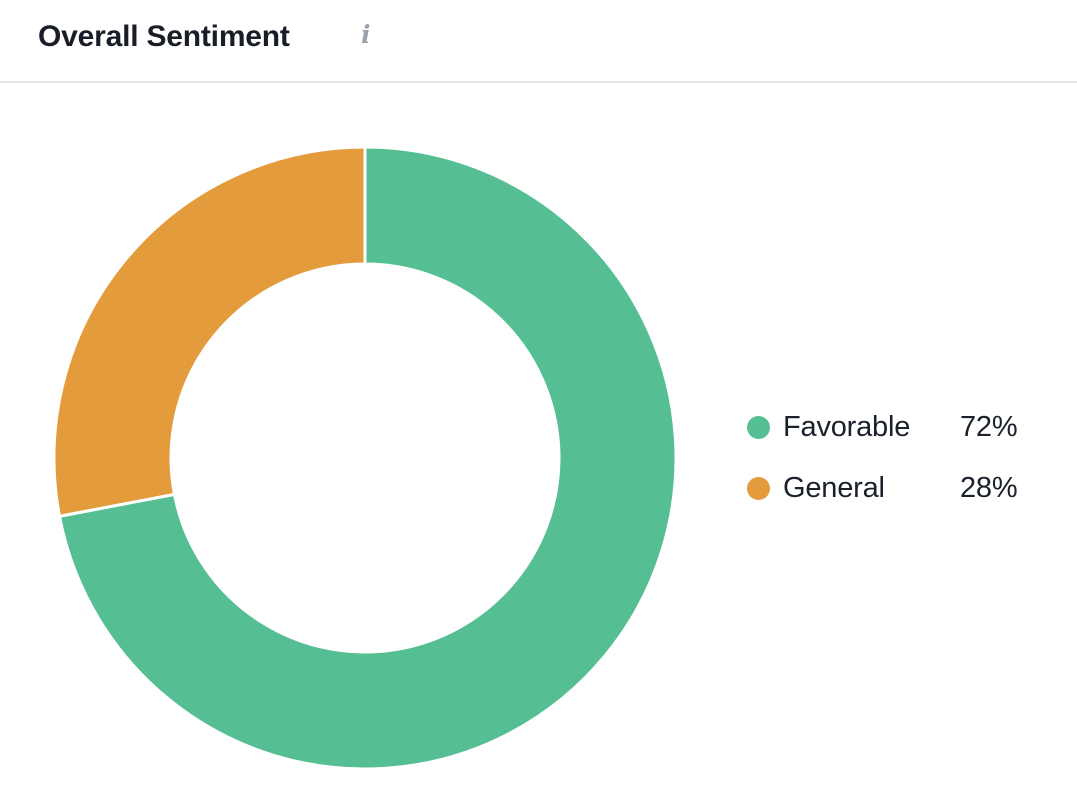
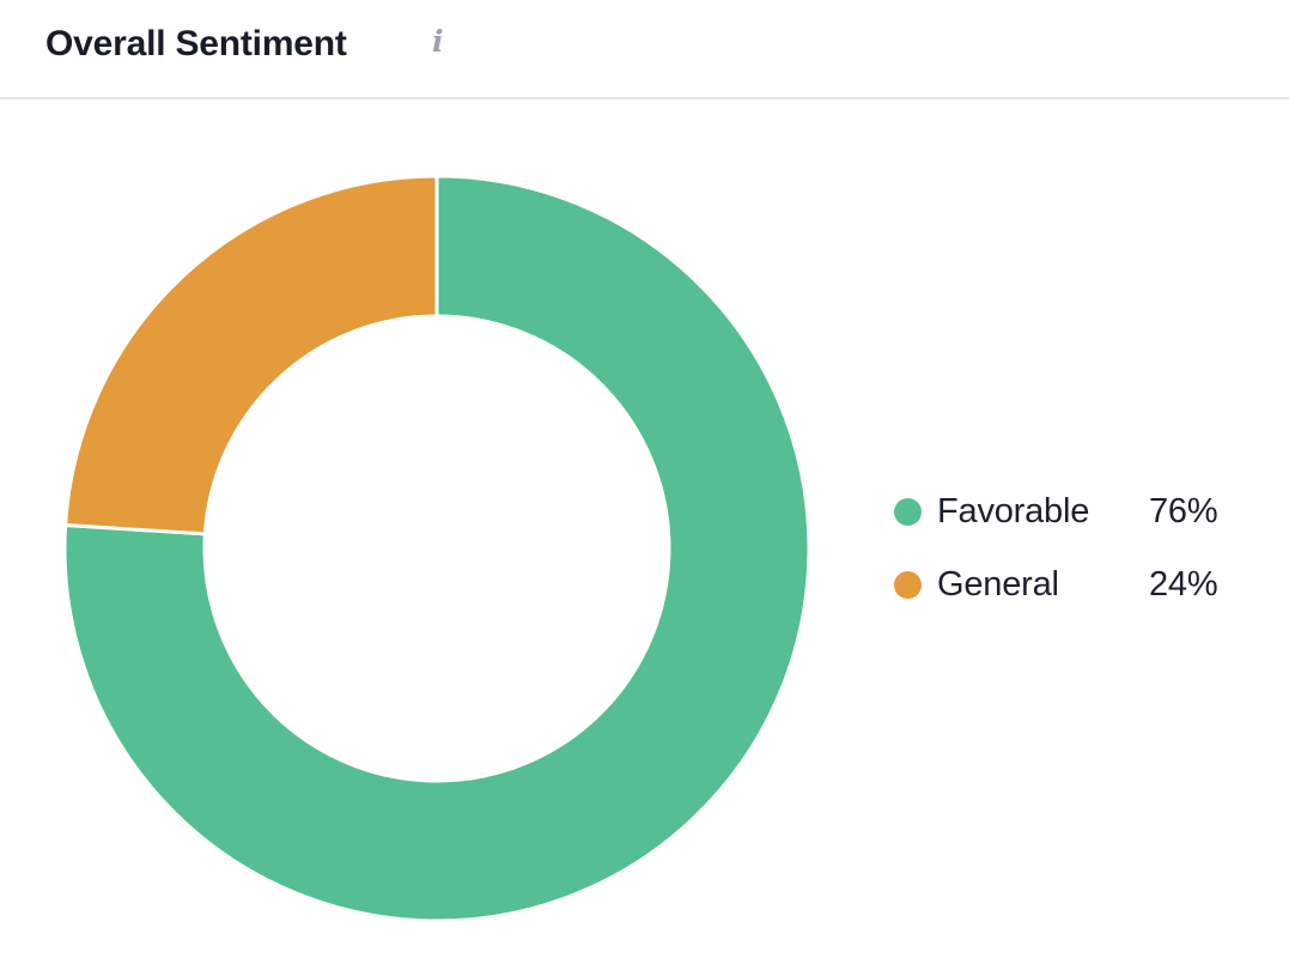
Favorable: 72% -> 76%
General: 28% -> 24%
